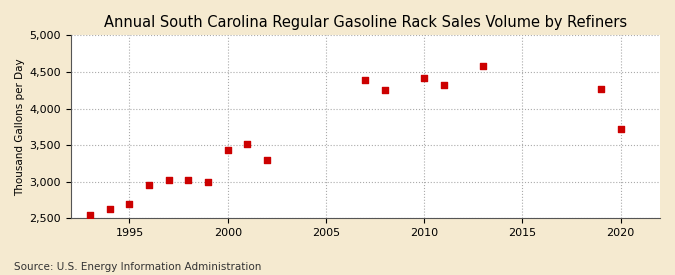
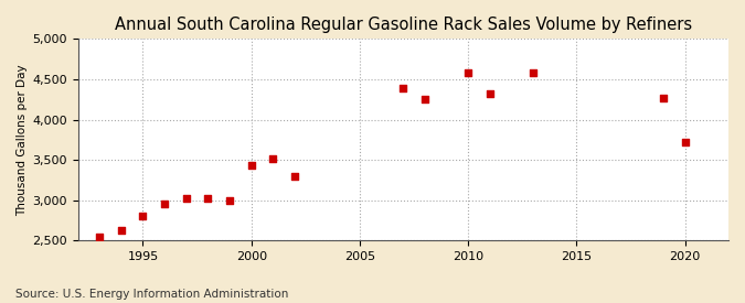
1995: 2,700 -> 2,800
2010: 4,420 -> 4,580
